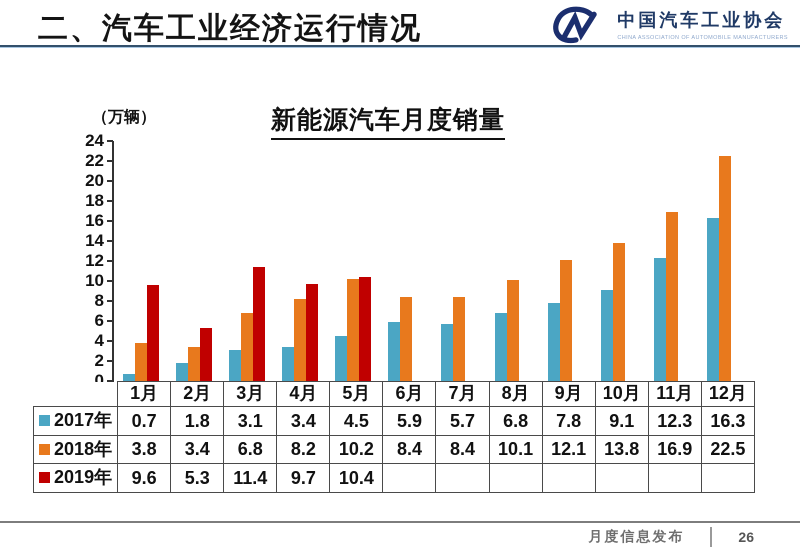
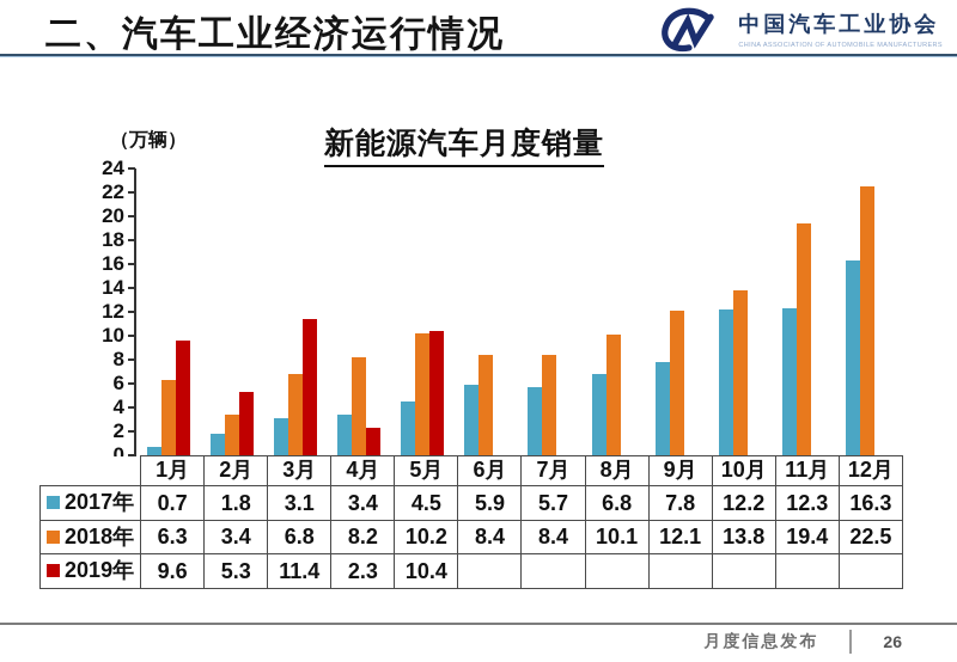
2018年/1月: 3.8 -> 6.3
2019年/4月: 9.7 -> 2.3
2017年/10月: 9.1 -> 12.2
2018年/11月: 16.9 -> 19.4
